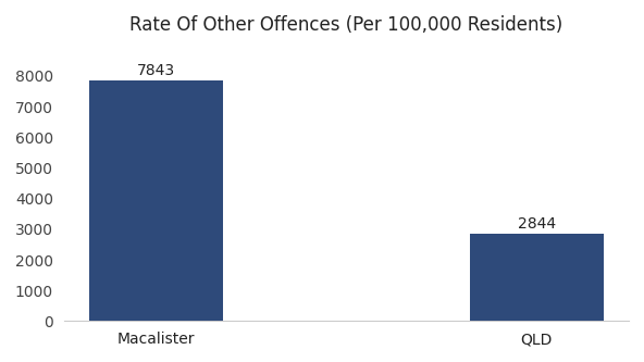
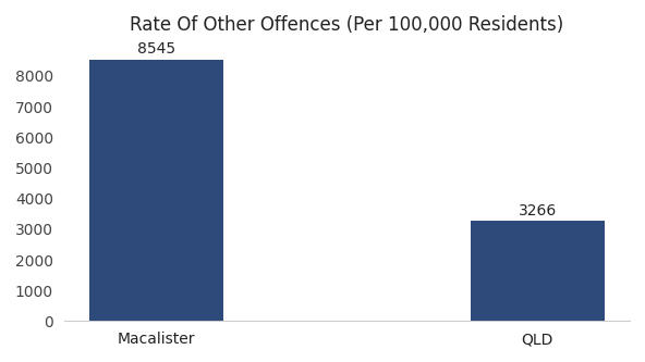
Macalister: 7843 -> 8545
QLD: 2844 -> 3266
